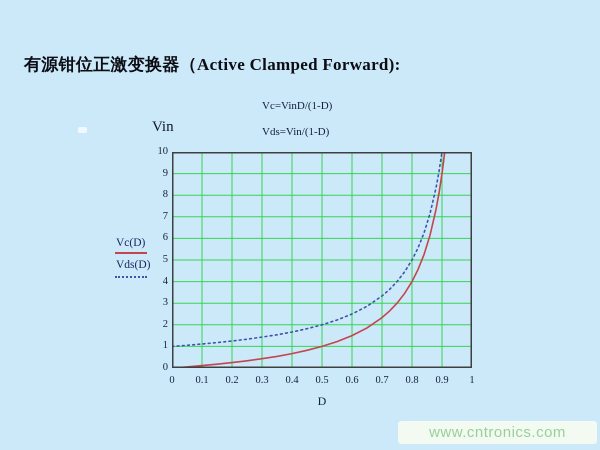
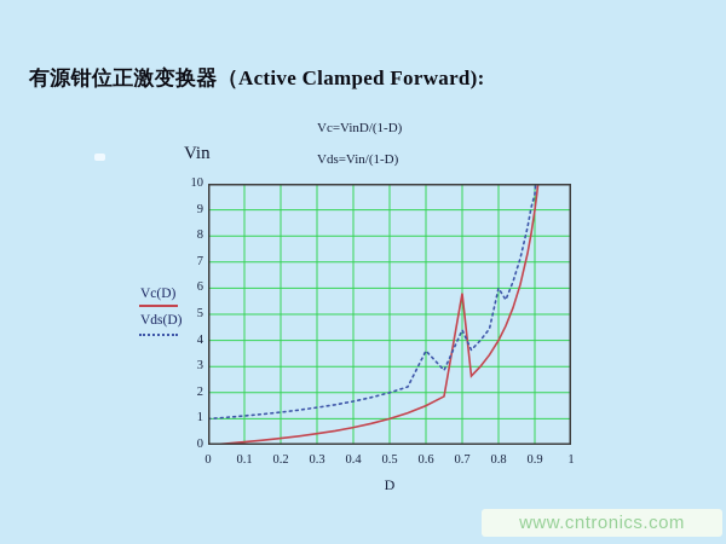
Vds(D)/0.6: 2.5 -> 3.6
Vc(D)/0.7: 2.3 -> 5.8
Vds(D)/0.7: 3.3 -> 4.4
Vds(D)/0.8: 5.0 -> 6.0
Vds(D)/0.9: 10.0 -> 9.6
